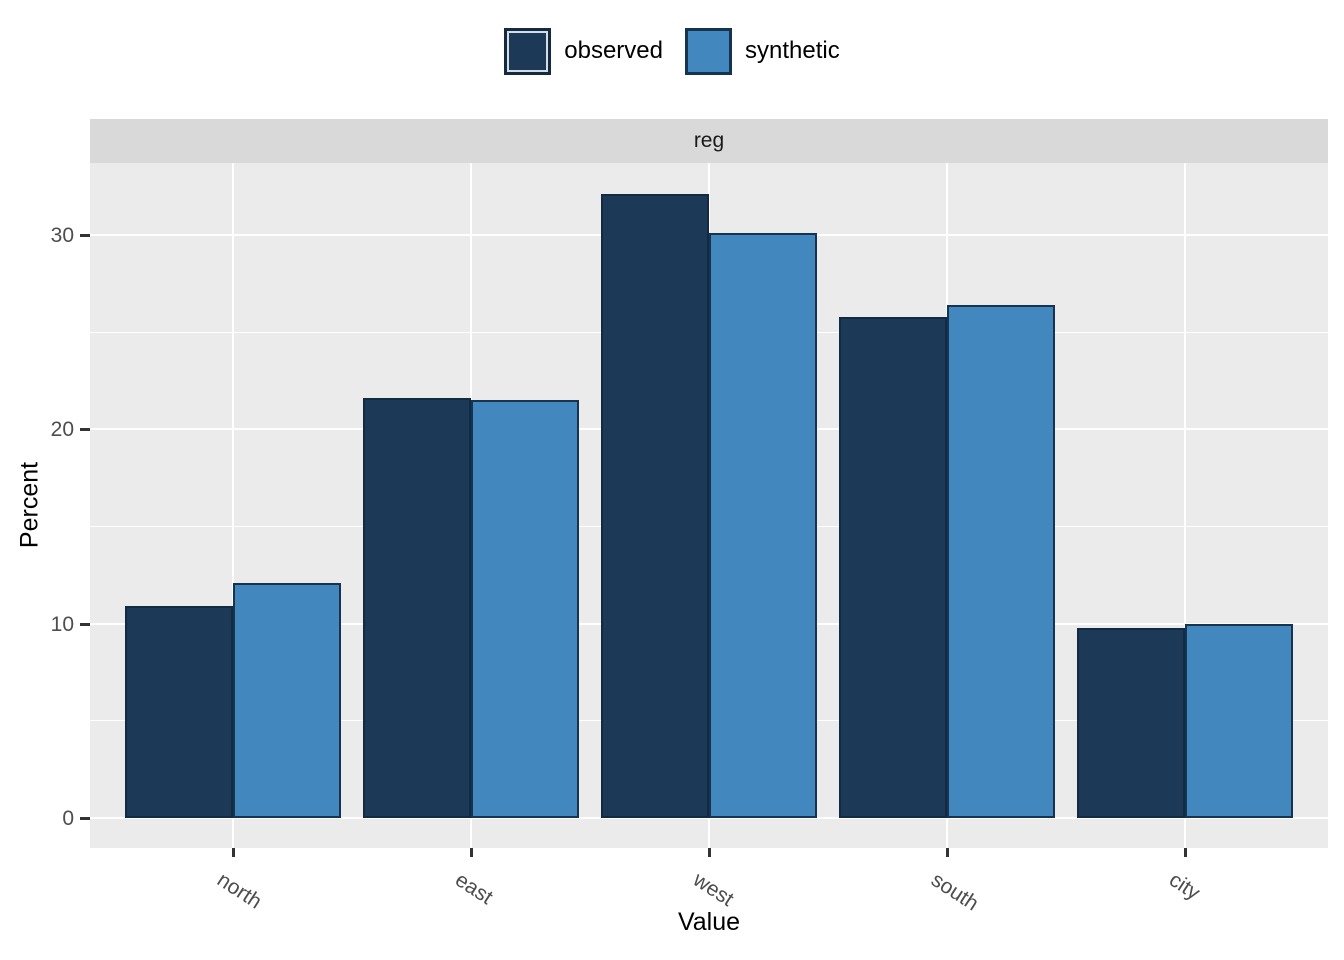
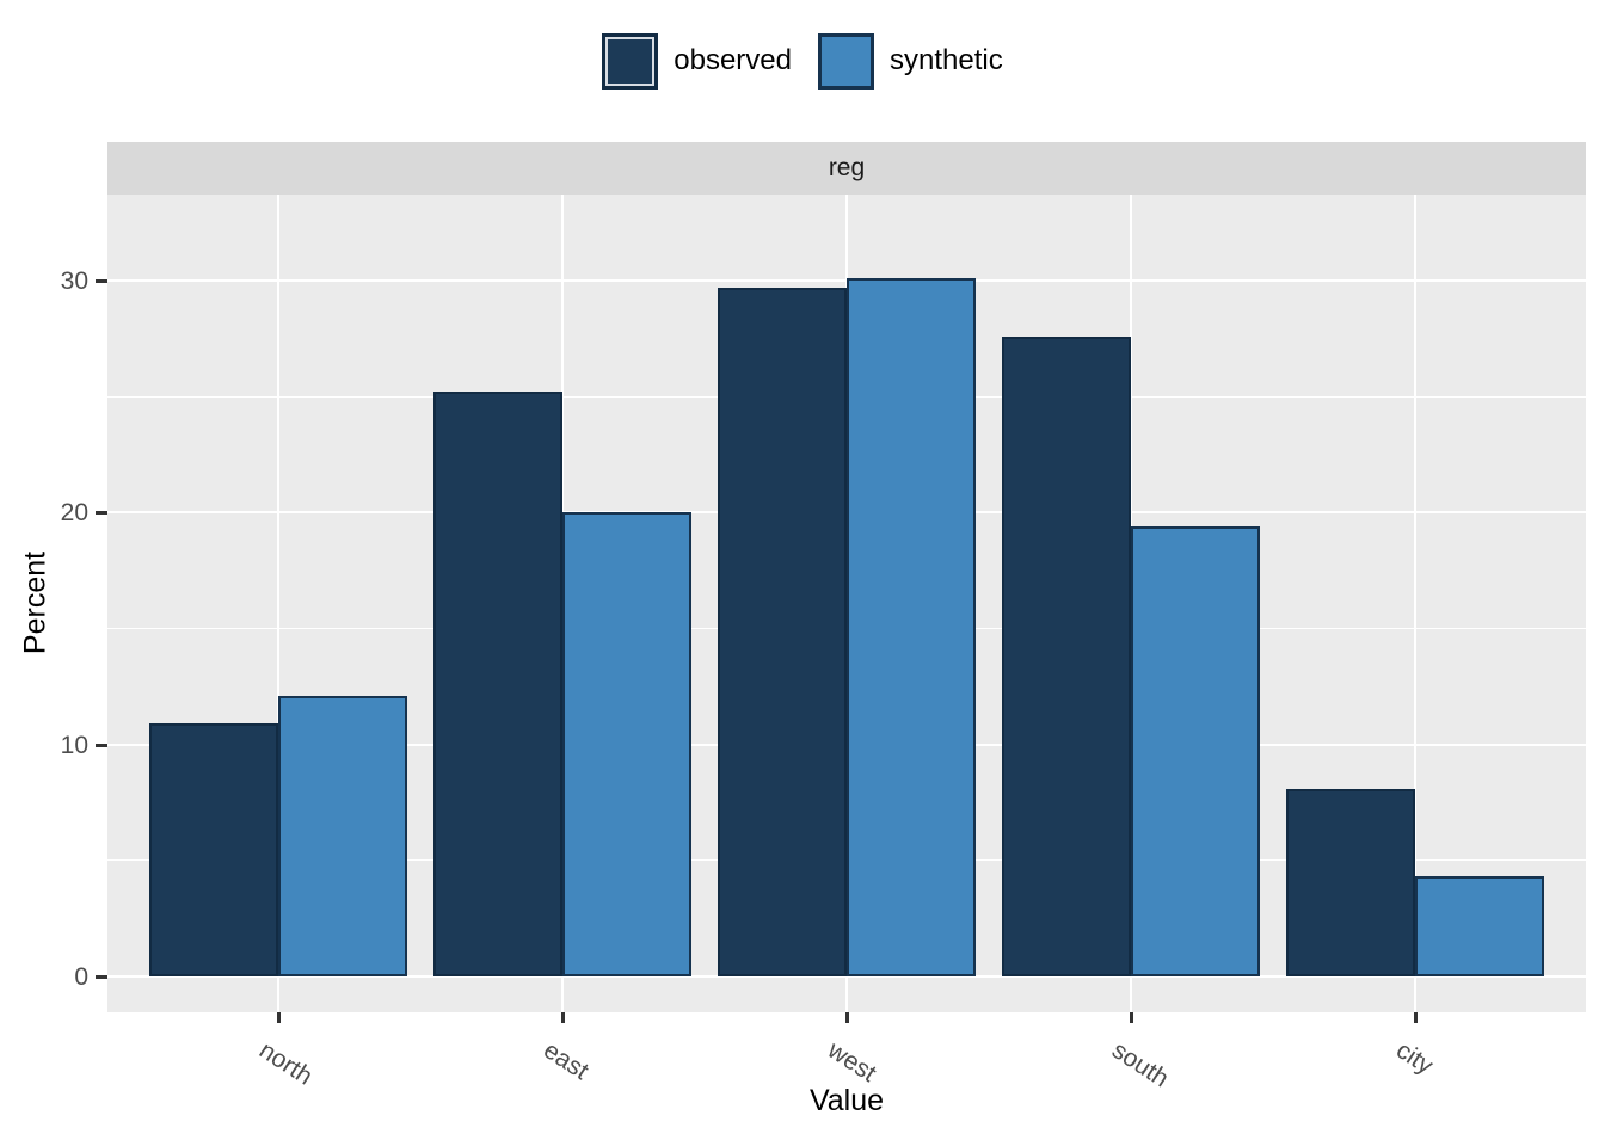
observed/east: 21.6 -> 25.2
synthetic/east: 21.5 -> 20.0
observed/west: 32.1 -> 29.7
observed/south: 25.8 -> 27.6
synthetic/south: 26.4 -> 19.4
observed/city: 9.8 -> 8.1
synthetic/city: 10.0 -> 4.3
